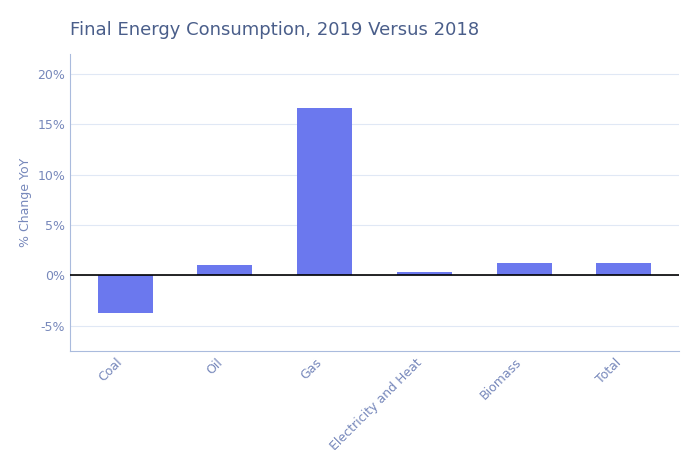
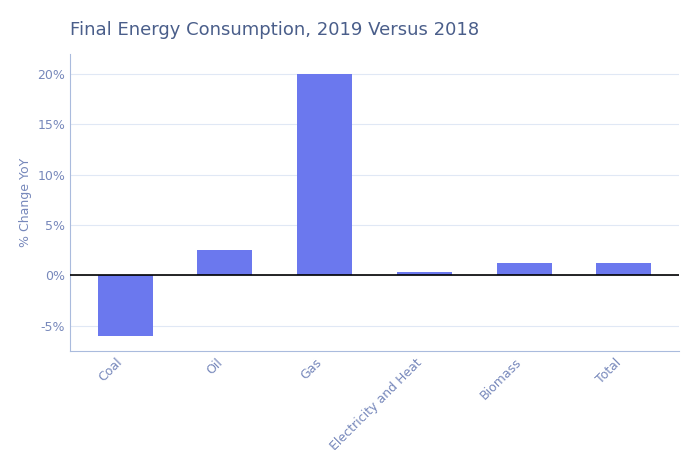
Coal: -3.7% -> -6.0%
Oil: 1.0% -> 2.5%
Gas: 16.6% -> 20.0%
